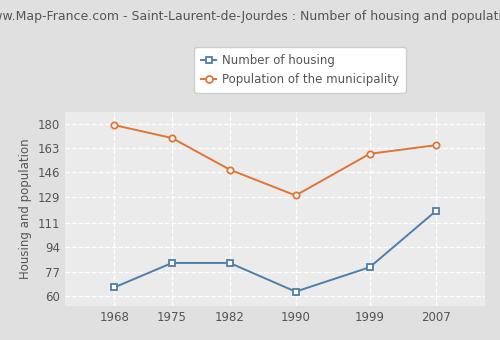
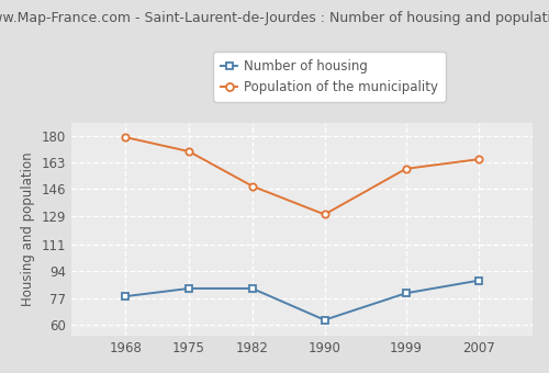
Number of housing/1968: 66 -> 78
Number of housing/2007: 119 -> 88
